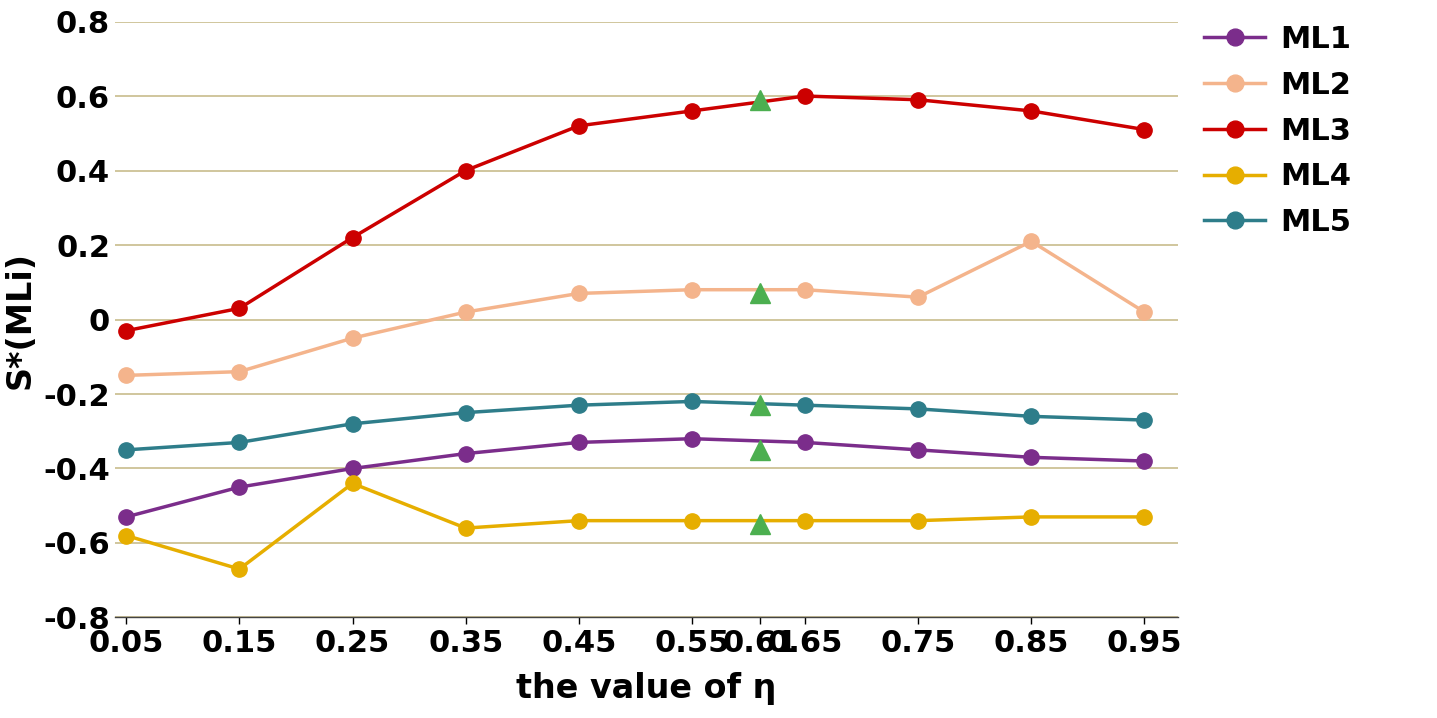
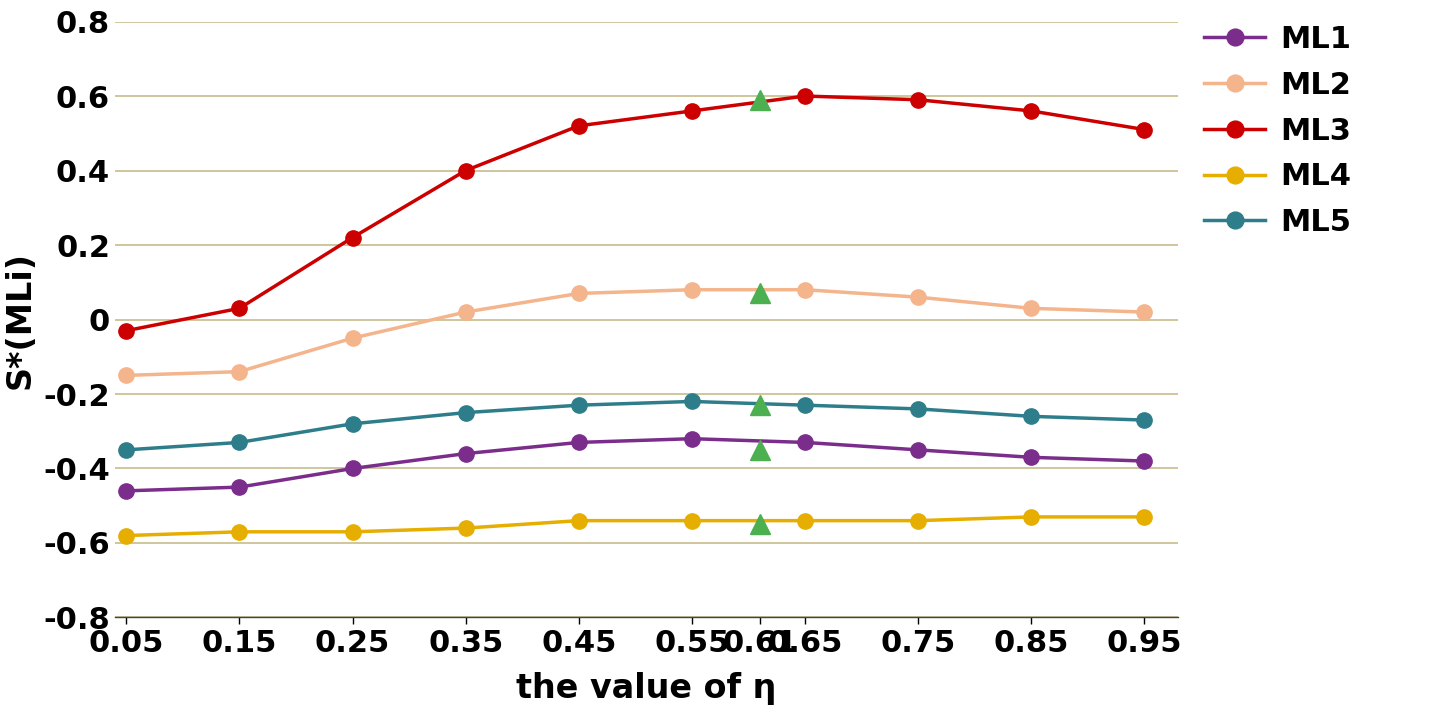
ML1/0.05: -0.53 -> -0.46
ML4/0.15: -0.67 -> -0.57
ML4/0.25: -0.44 -> -0.57
ML2/0.85: 0.21 -> 0.03
